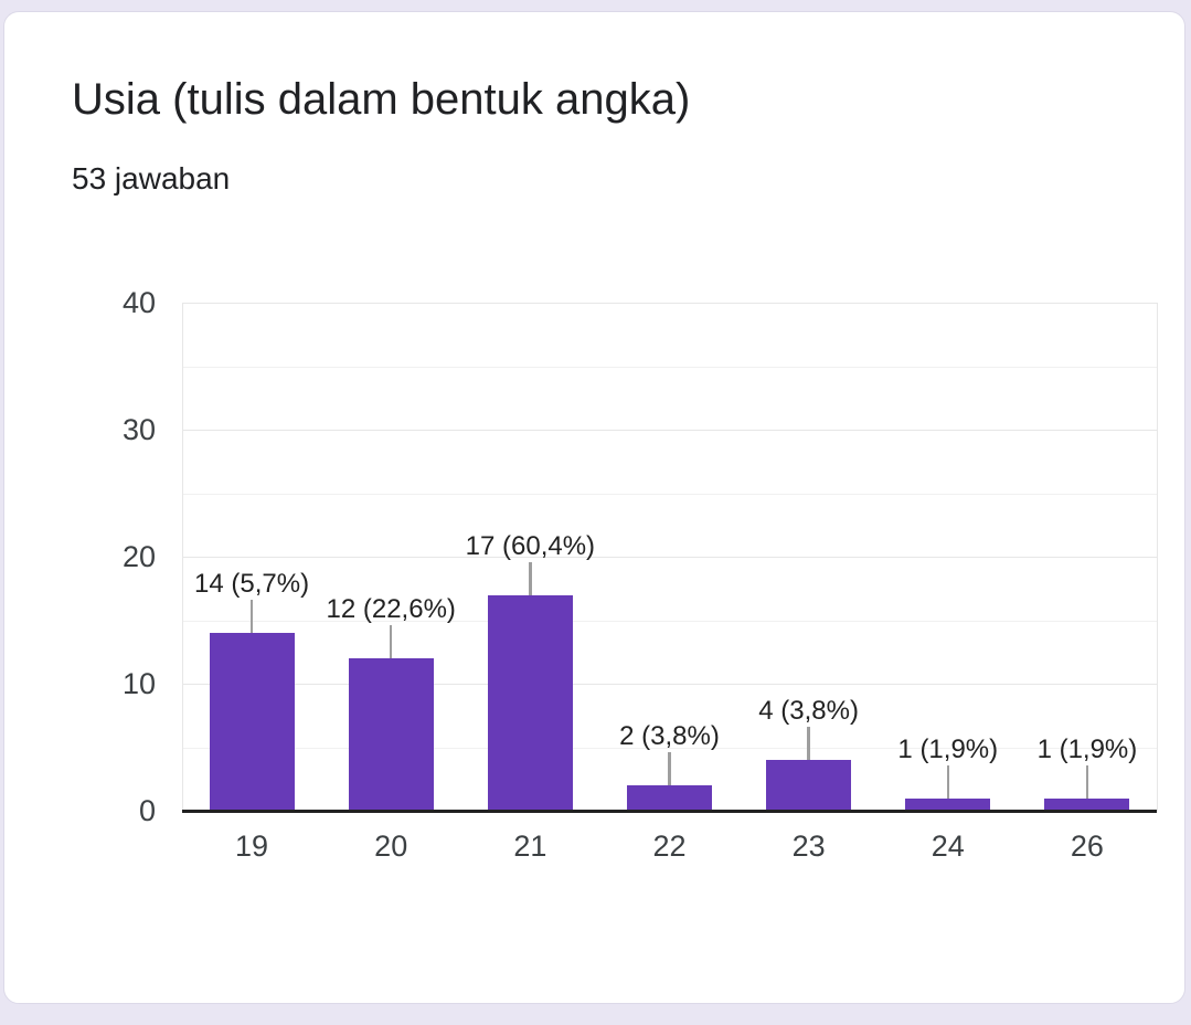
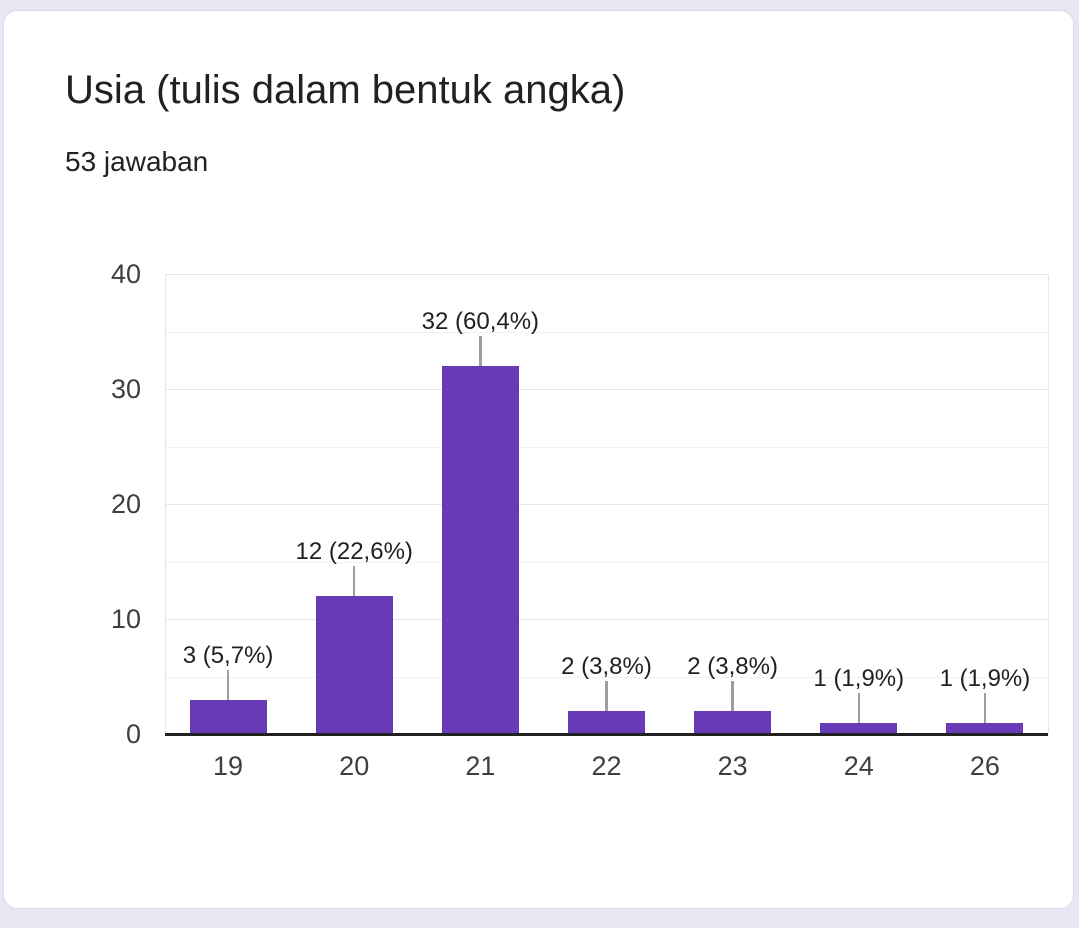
19: 14 -> 3
21: 17 -> 32
23: 4 -> 2
